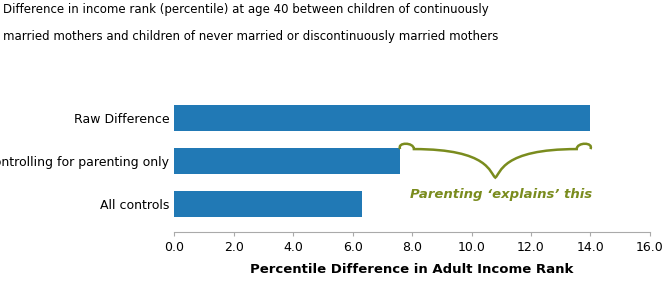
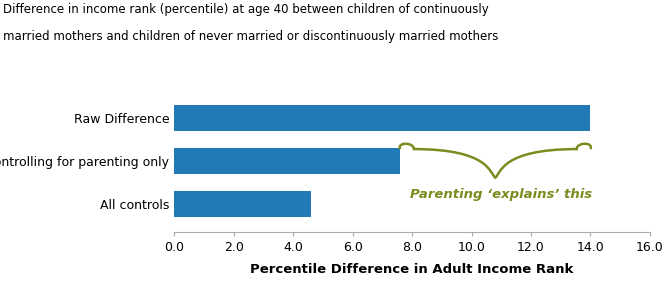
All controls: 6.3 -> 4.6
